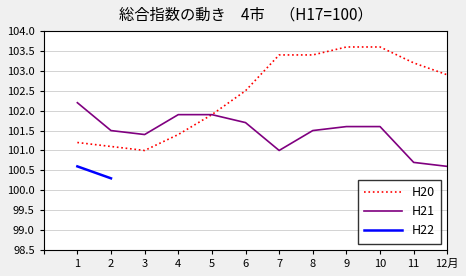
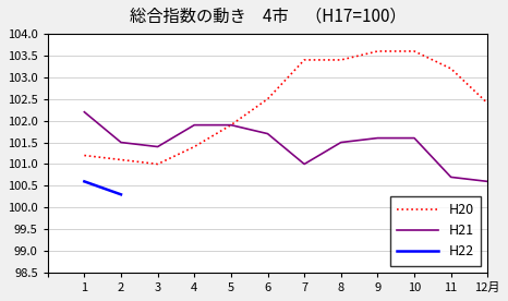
H20/12月: 102.9 -> 102.4
